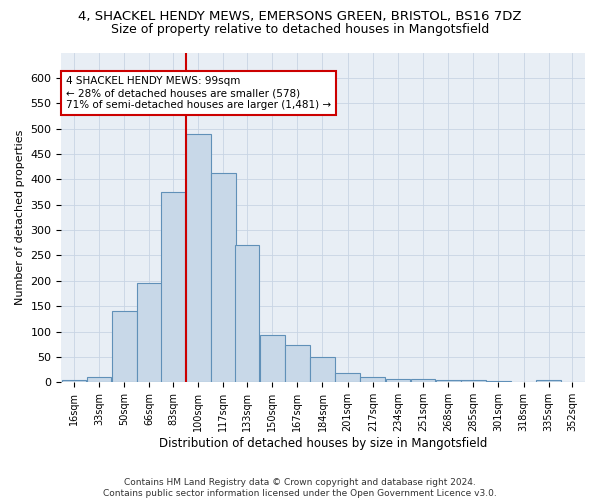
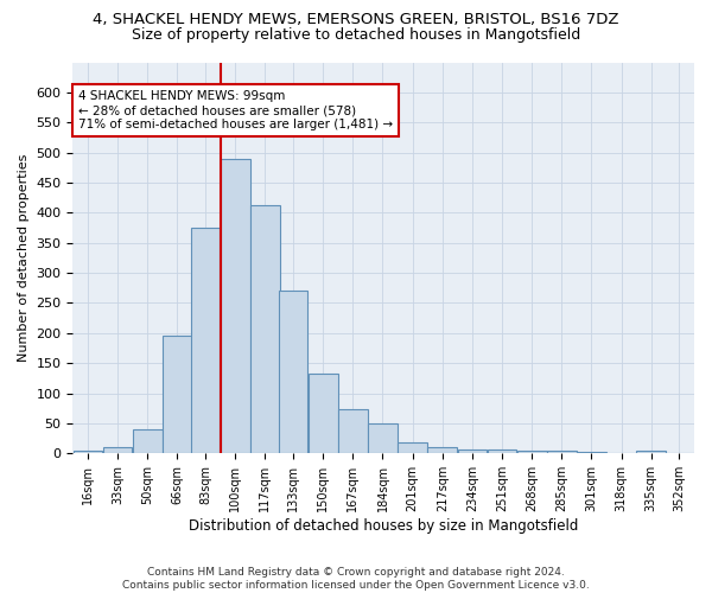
50sqm: 140 -> 40
150sqm: 94 -> 133
